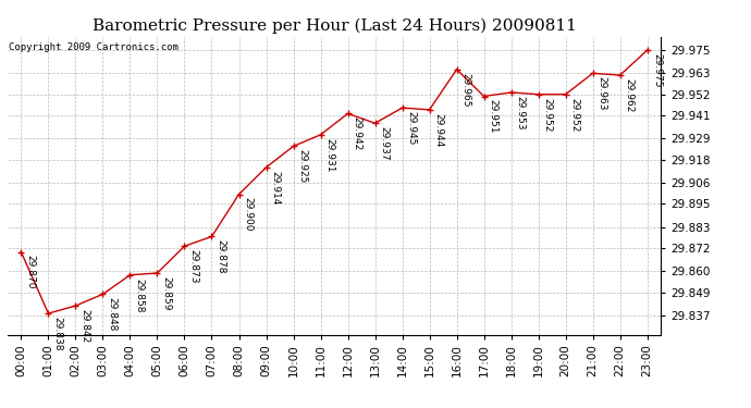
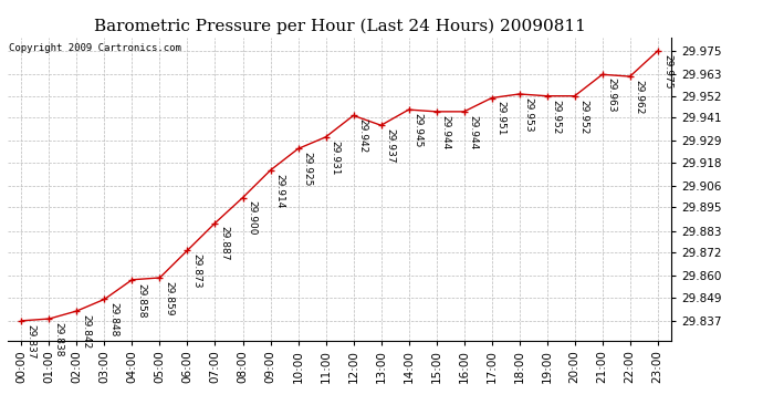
00:00: 29.870 -> 29.837
07:00: 29.878 -> 29.887
16:00: 29.965 -> 29.944
